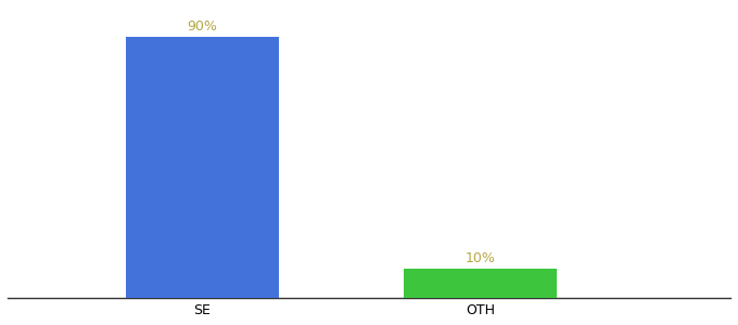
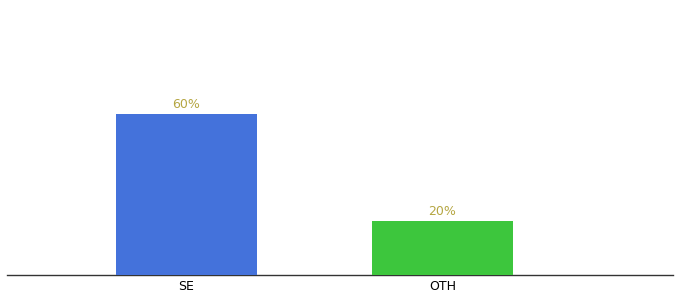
SE: 90% -> 60%
OTH: 10% -> 20%
